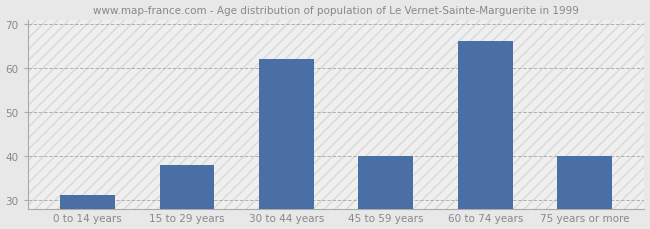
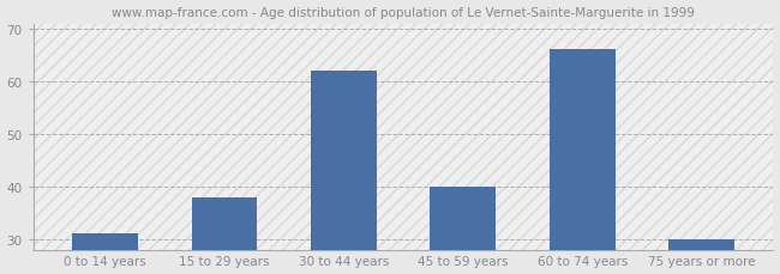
75 years or more: 40 -> 30
